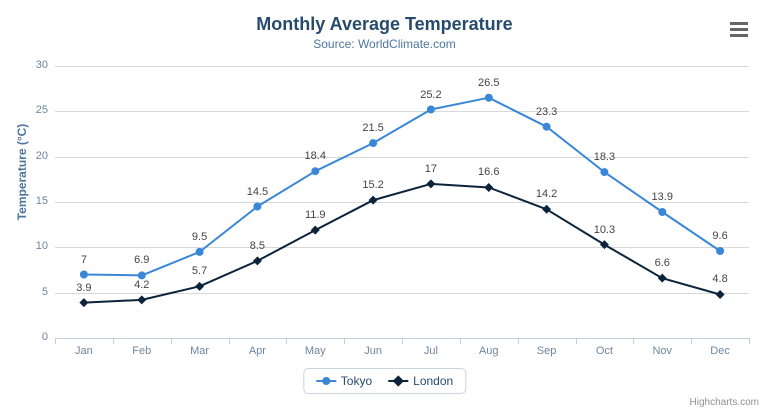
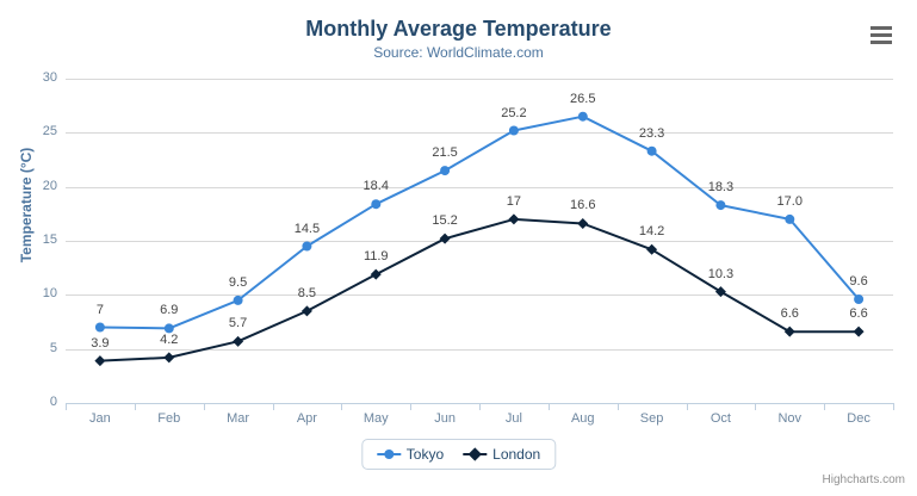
Tokyo/Nov: 13.9 -> 17.0
London/Dec: 4.8 -> 6.6
